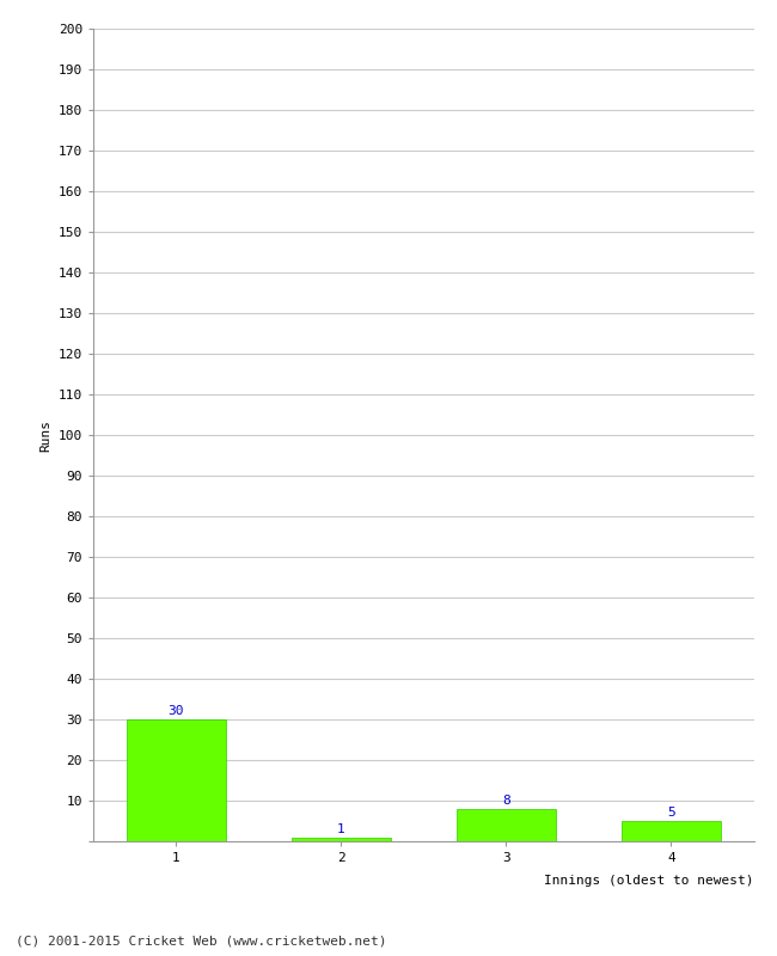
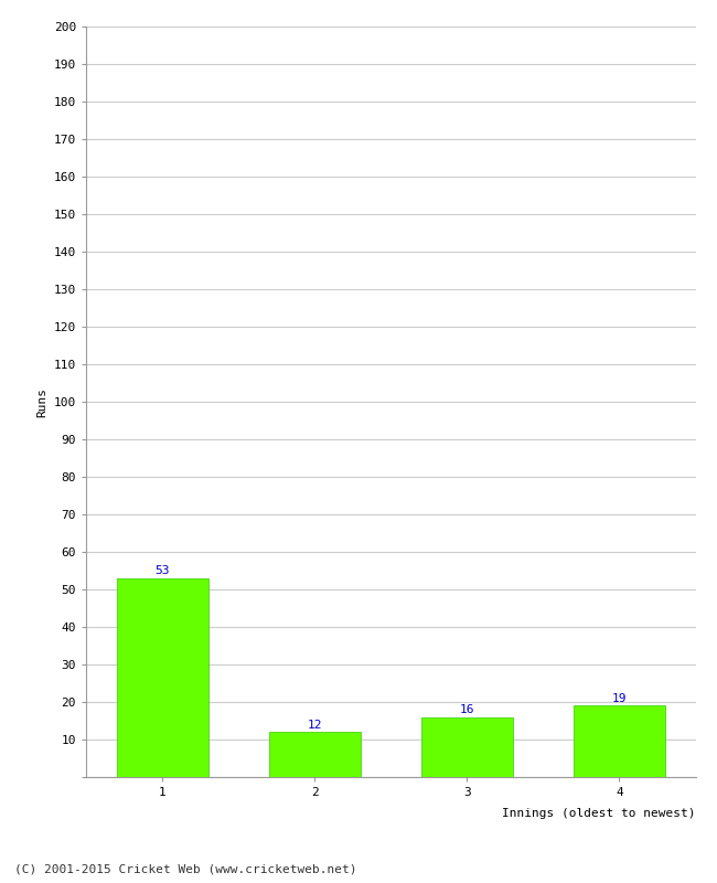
1: 30 -> 53
2: 1 -> 12
3: 8 -> 16
4: 5 -> 19
